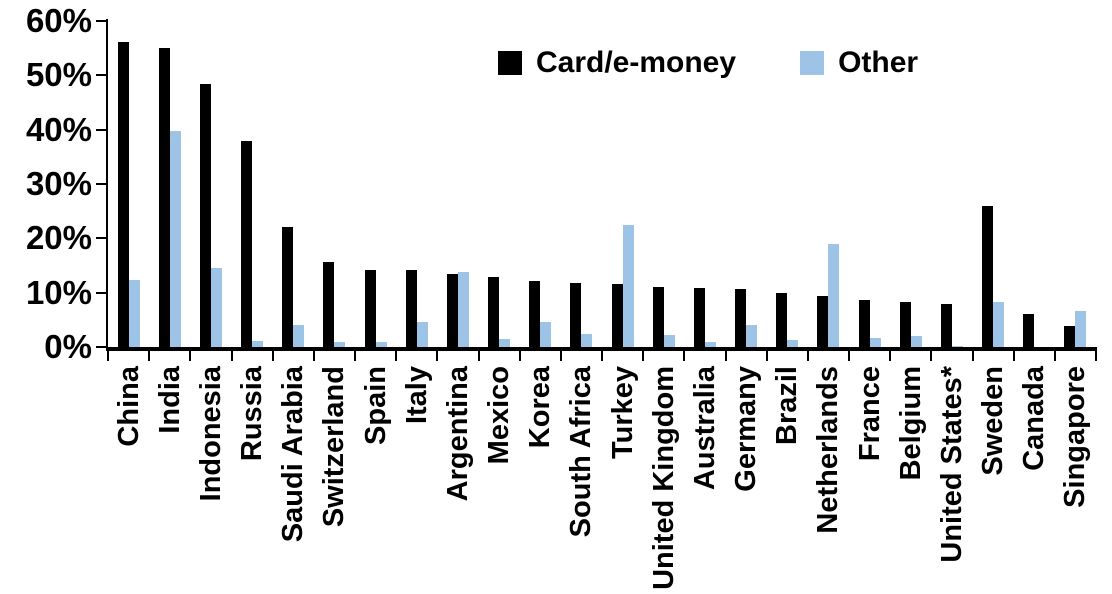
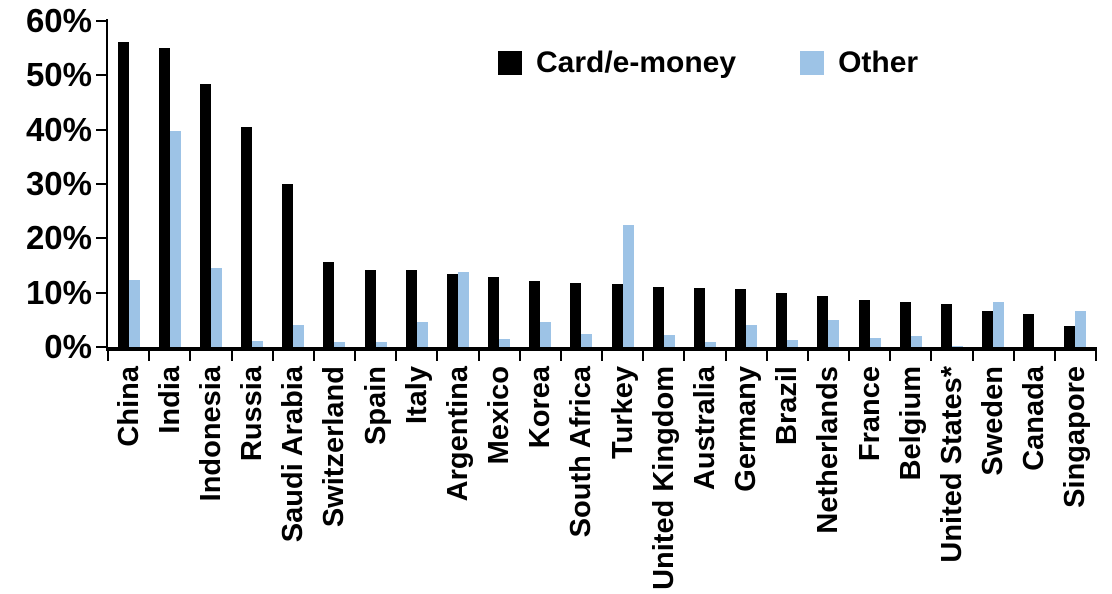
Card/e-money/Russia: 38% -> 40%
Card/e-money/Saudi Arabia: 22% -> 30%
Other/Netherlands: 19% -> 5%
Card/e-money/Sweden: 26% -> 7%
